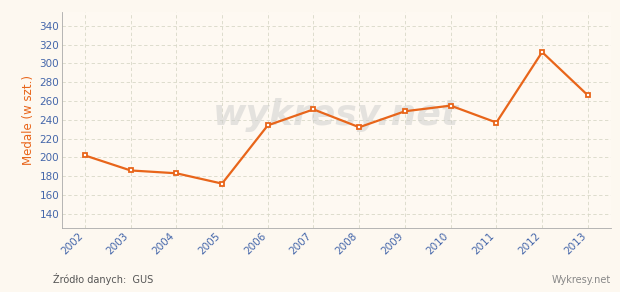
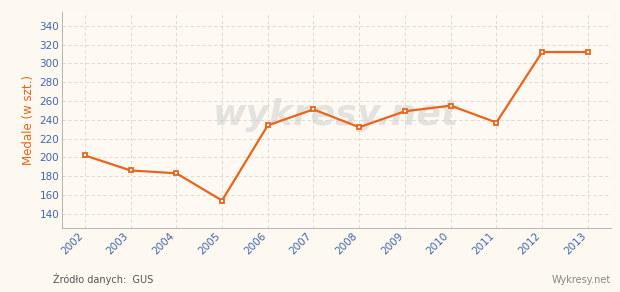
2005: 172 -> 154
2013: 266 -> 312
